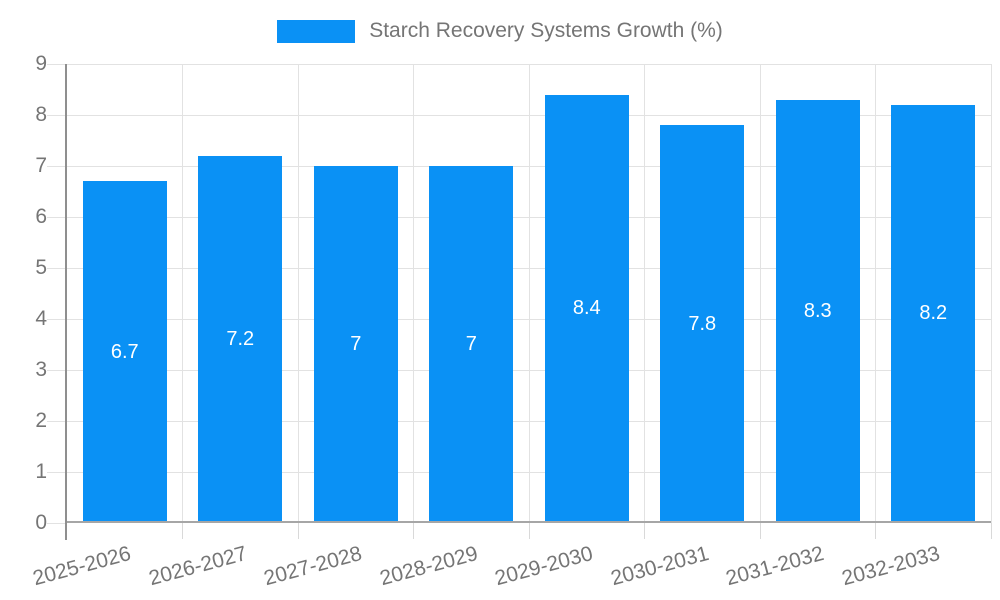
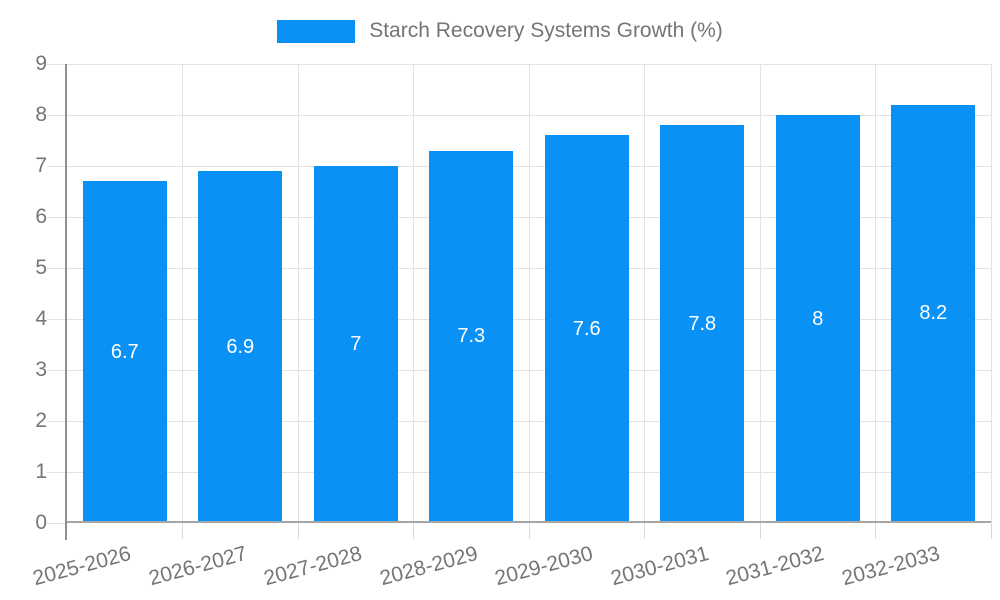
2026-2027: 7.2 -> 6.9
2028-2029: 7 -> 7.3
2029-2030: 8.4 -> 7.6
2031-2032: 8.3 -> 8
